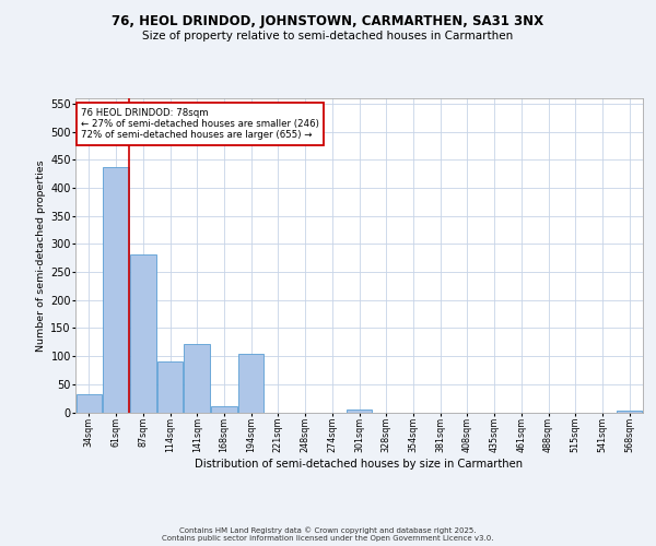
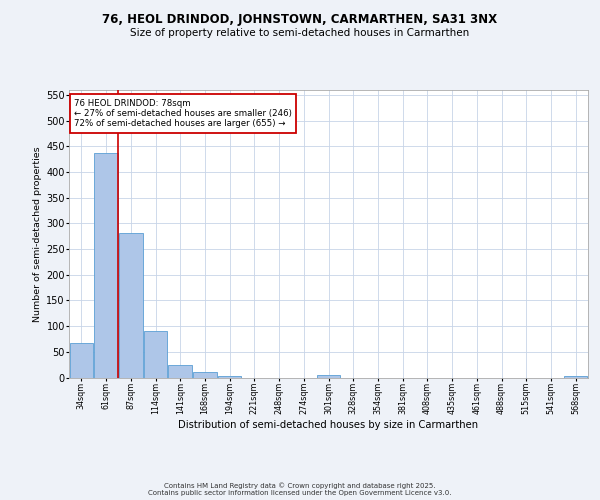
34sqm: 32 -> 68
141sqm: 122 -> 24
194sqm: 104 -> 3
